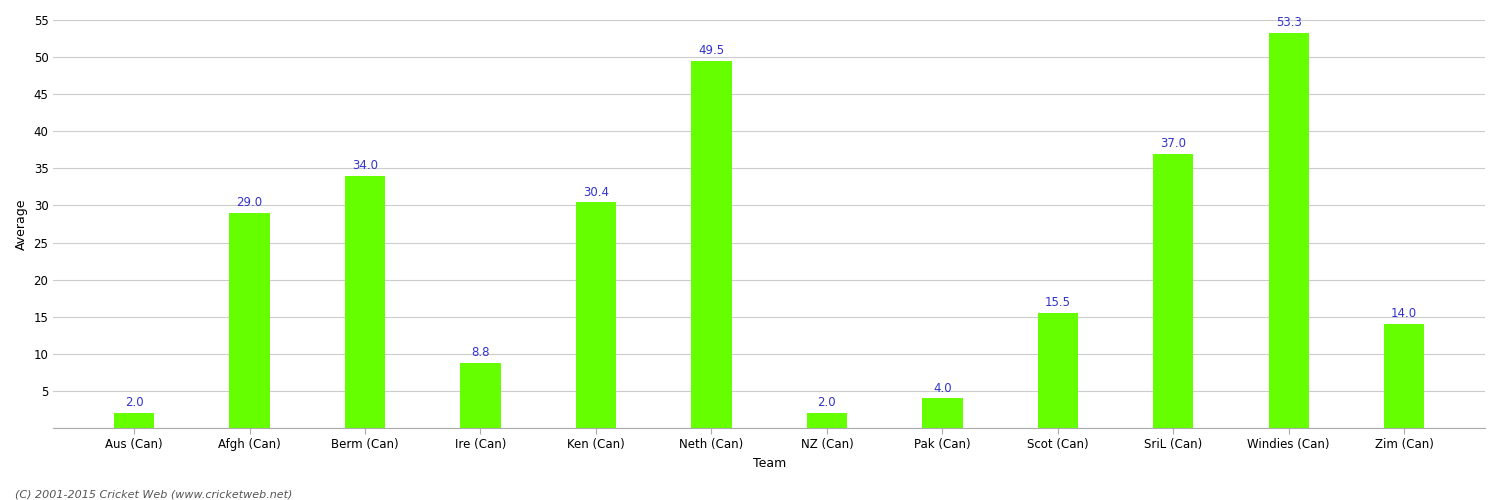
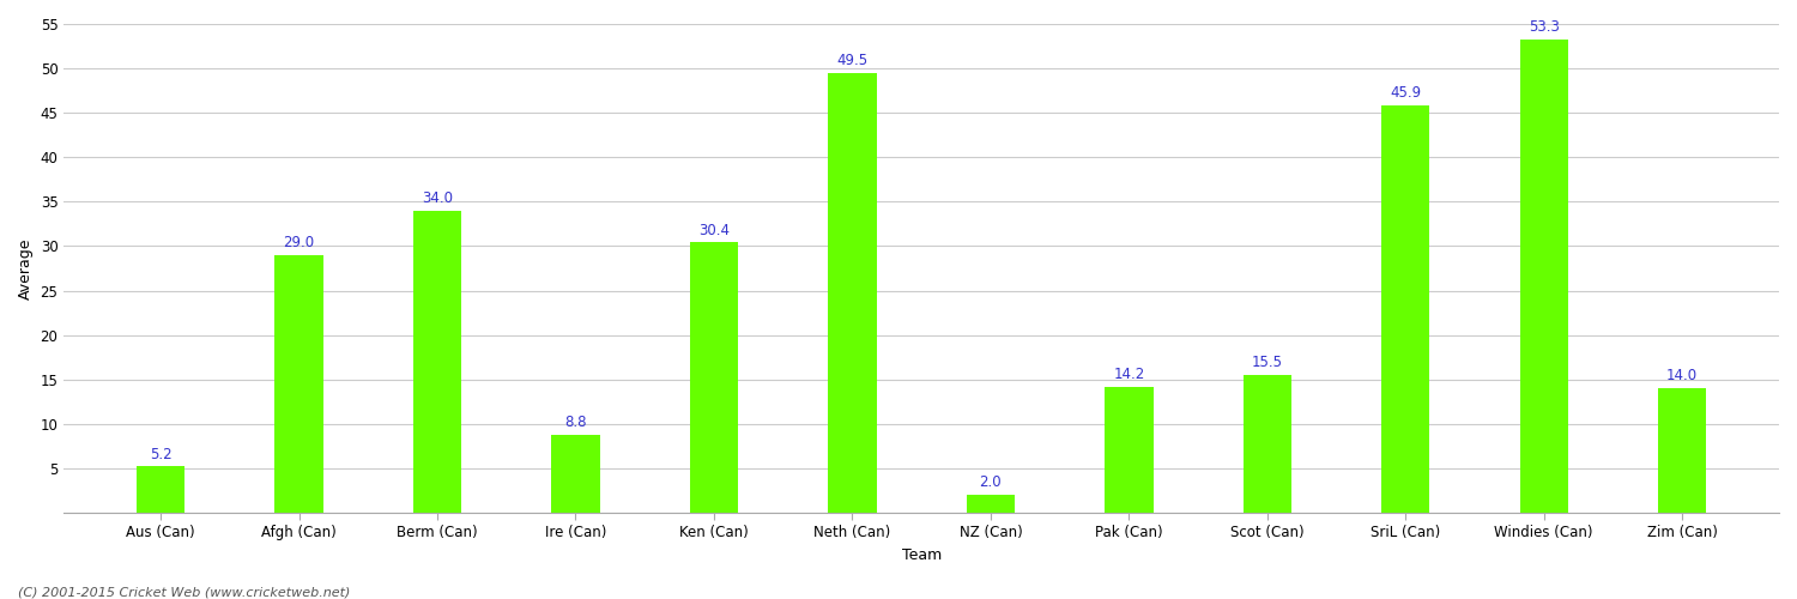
Aus (Can): 2.0 -> 5.2
Pak (Can): 4.0 -> 14.2
SriL (Can): 37.0 -> 45.9
